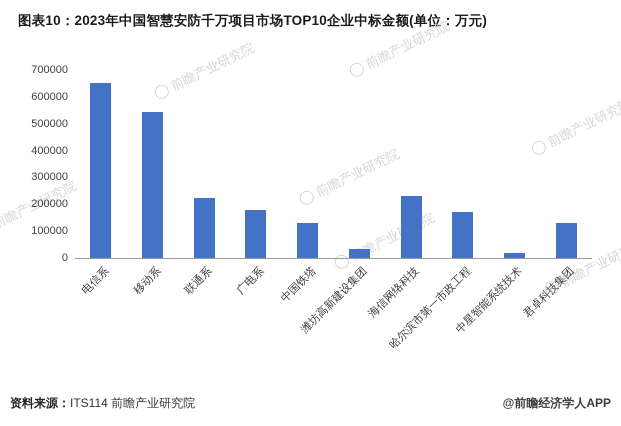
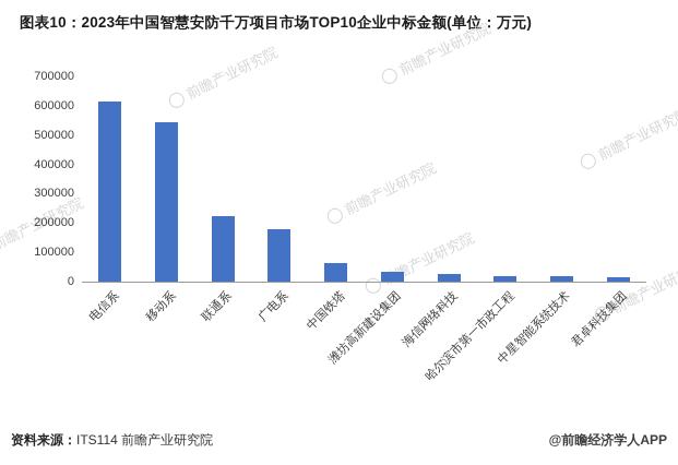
电信系: 650000 -> 620000
中国铁塔: 130000 -> 60000
海信网络科技: 230000 -> 20000
哈尔滨市第一市政工程: 170000 -> 20000
君卓科技集团: 130000 -> 20000
